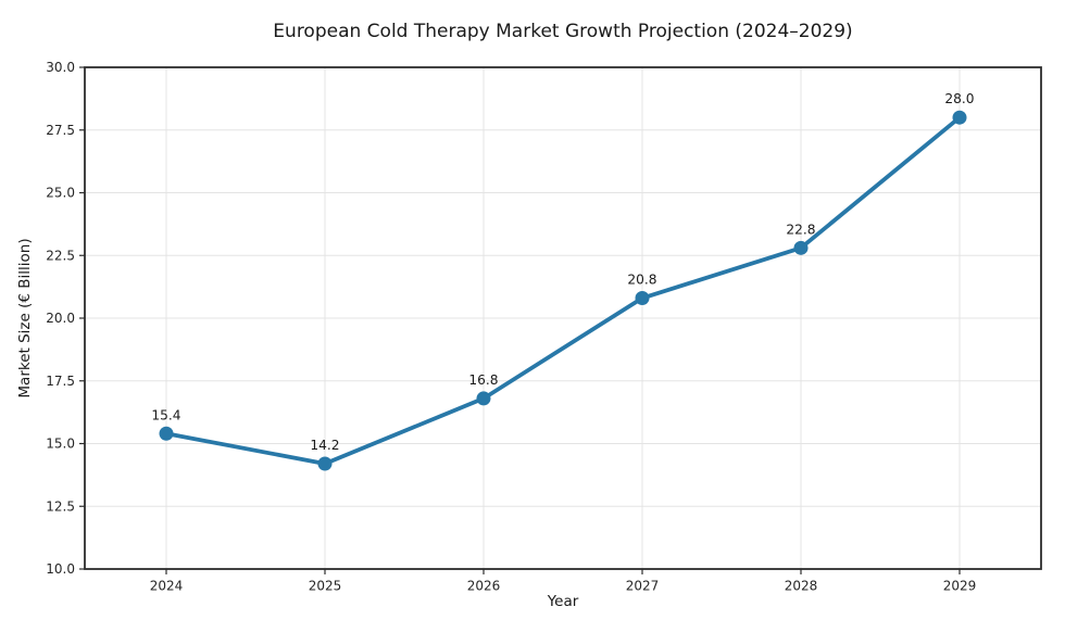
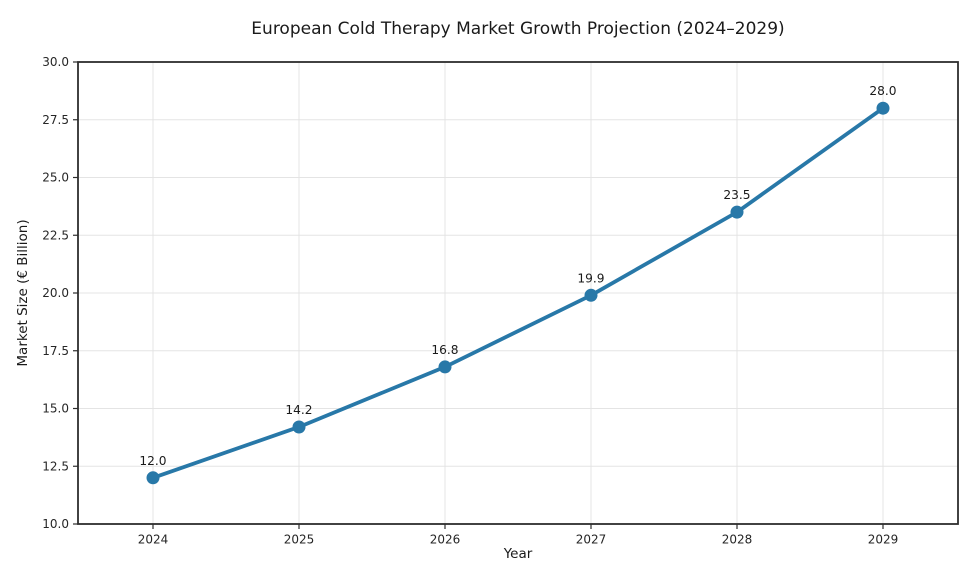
2024: 15.4 -> 12.0
2027: 20.8 -> 19.9
2028: 22.8 -> 23.5
